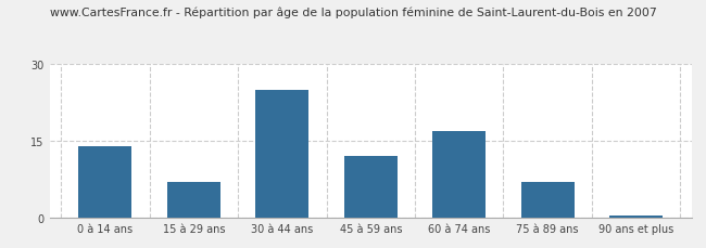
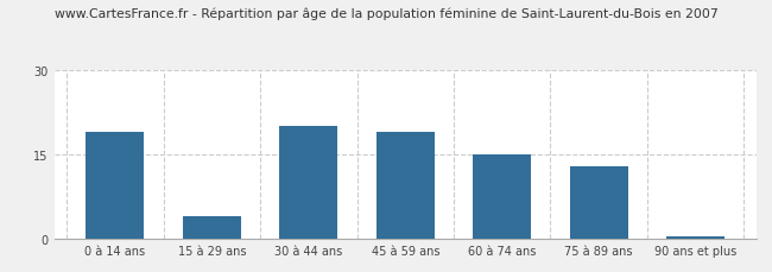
0 à 14 ans: 14.0 -> 19.0
15 à 29 ans: 7.0 -> 4.0
30 à 44 ans: 25.0 -> 20.0
45 à 59 ans: 12.0 -> 19.0
60 à 74 ans: 17.0 -> 15.0
75 à 89 ans: 7.0 -> 13.0
